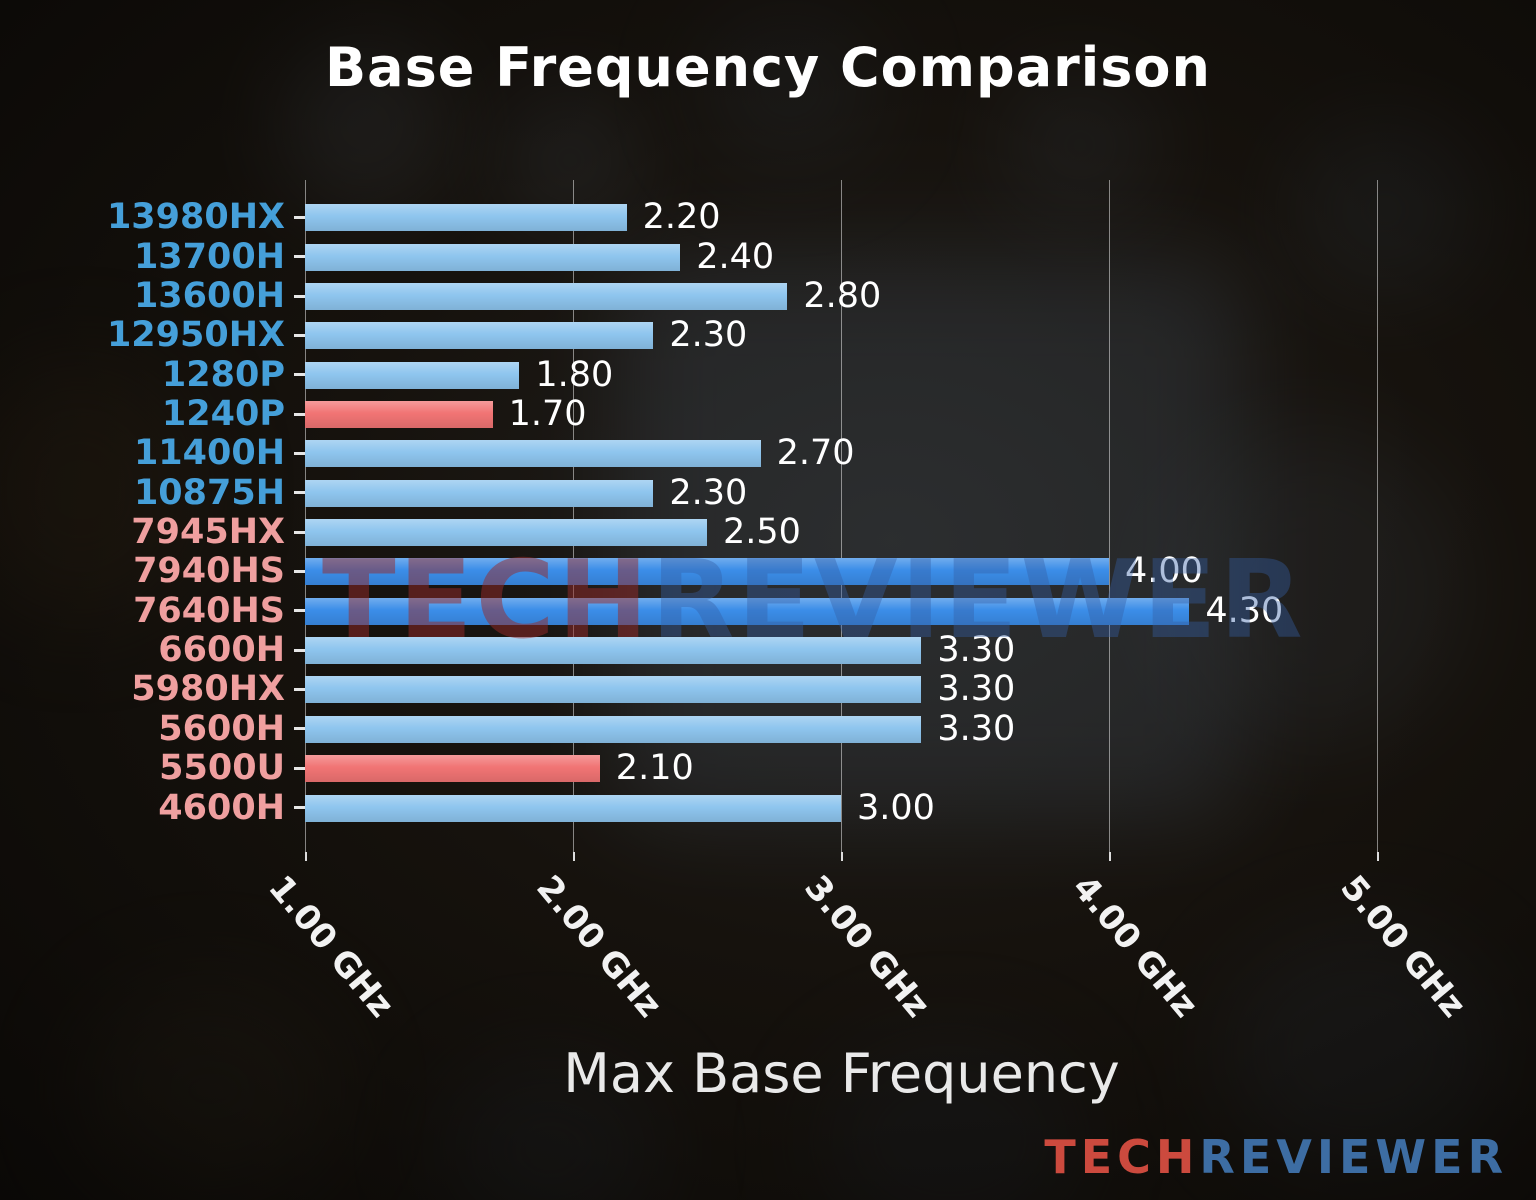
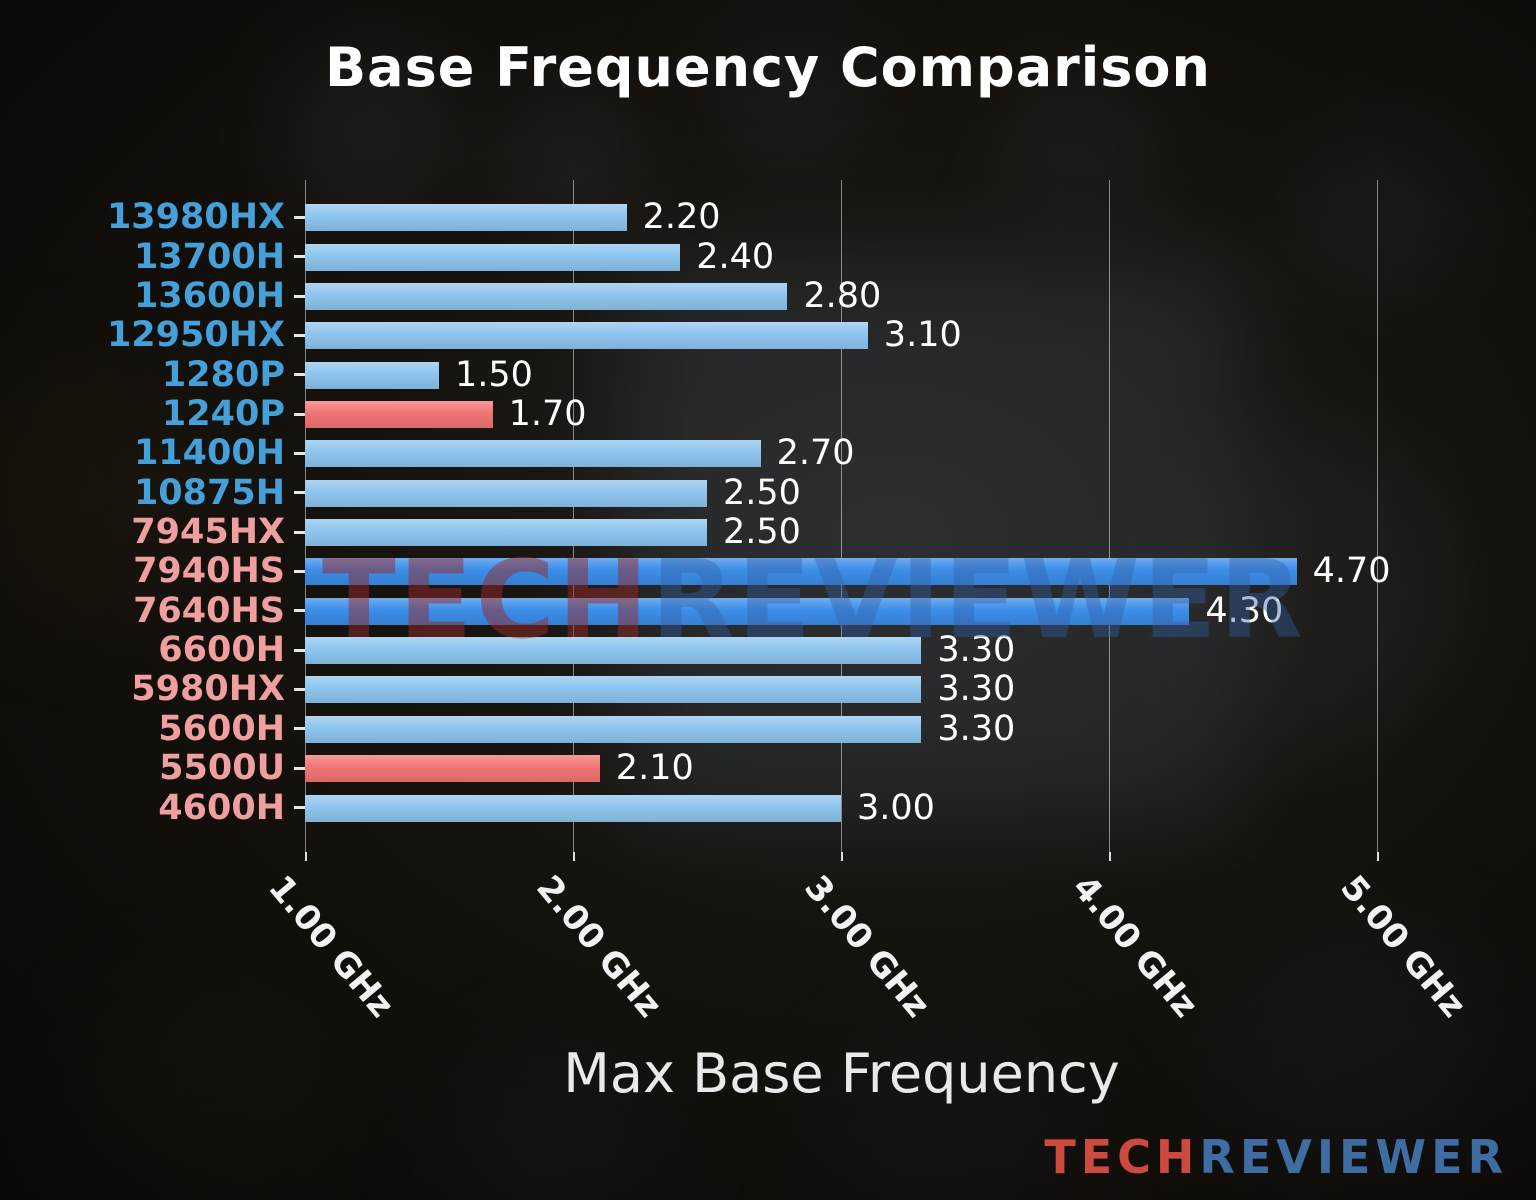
12950HX: 2.30 -> 3.10
1280P: 1.80 -> 1.50
10875H: 2.30 -> 2.50
7940HS: 4.00 -> 4.70
